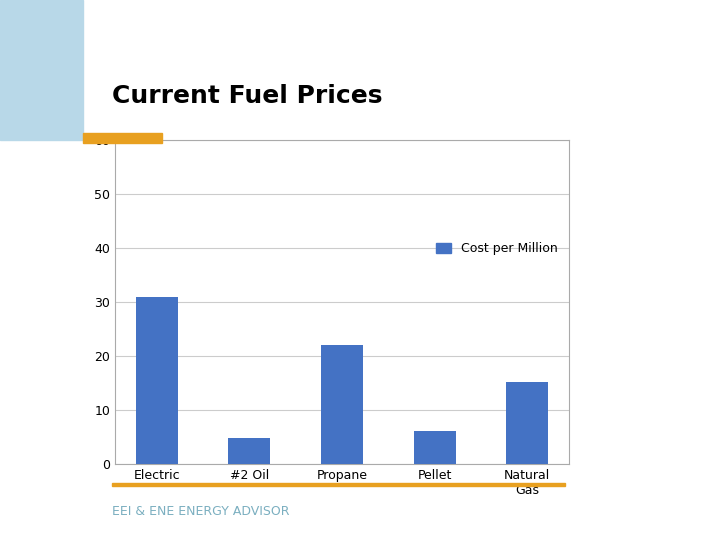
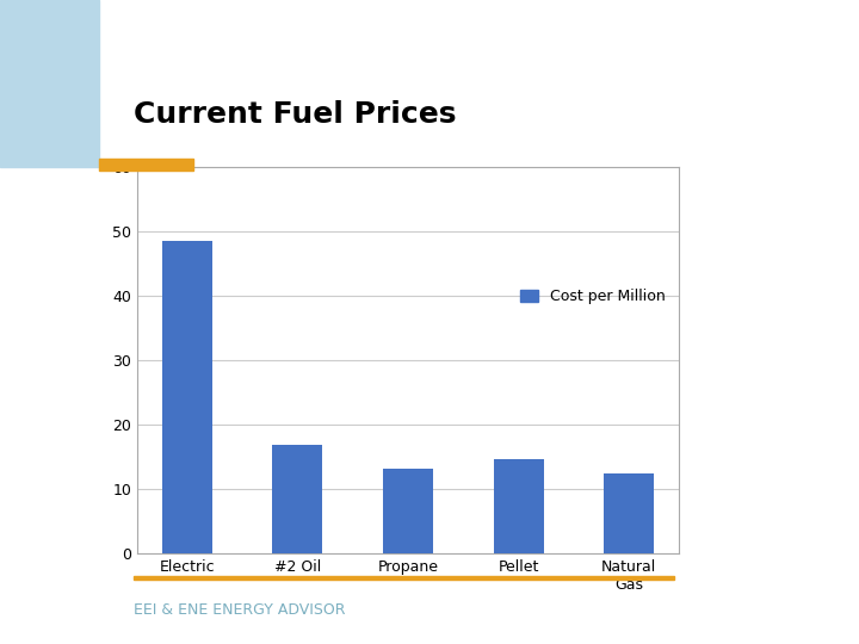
Electric: 31.0 -> 48.5
#2 Oil: 4.8 -> 17.0
Propane: 22.2 -> 13.2
Pellet: 6.2 -> 14.7
Natural Gas: 15.2 -> 12.5
